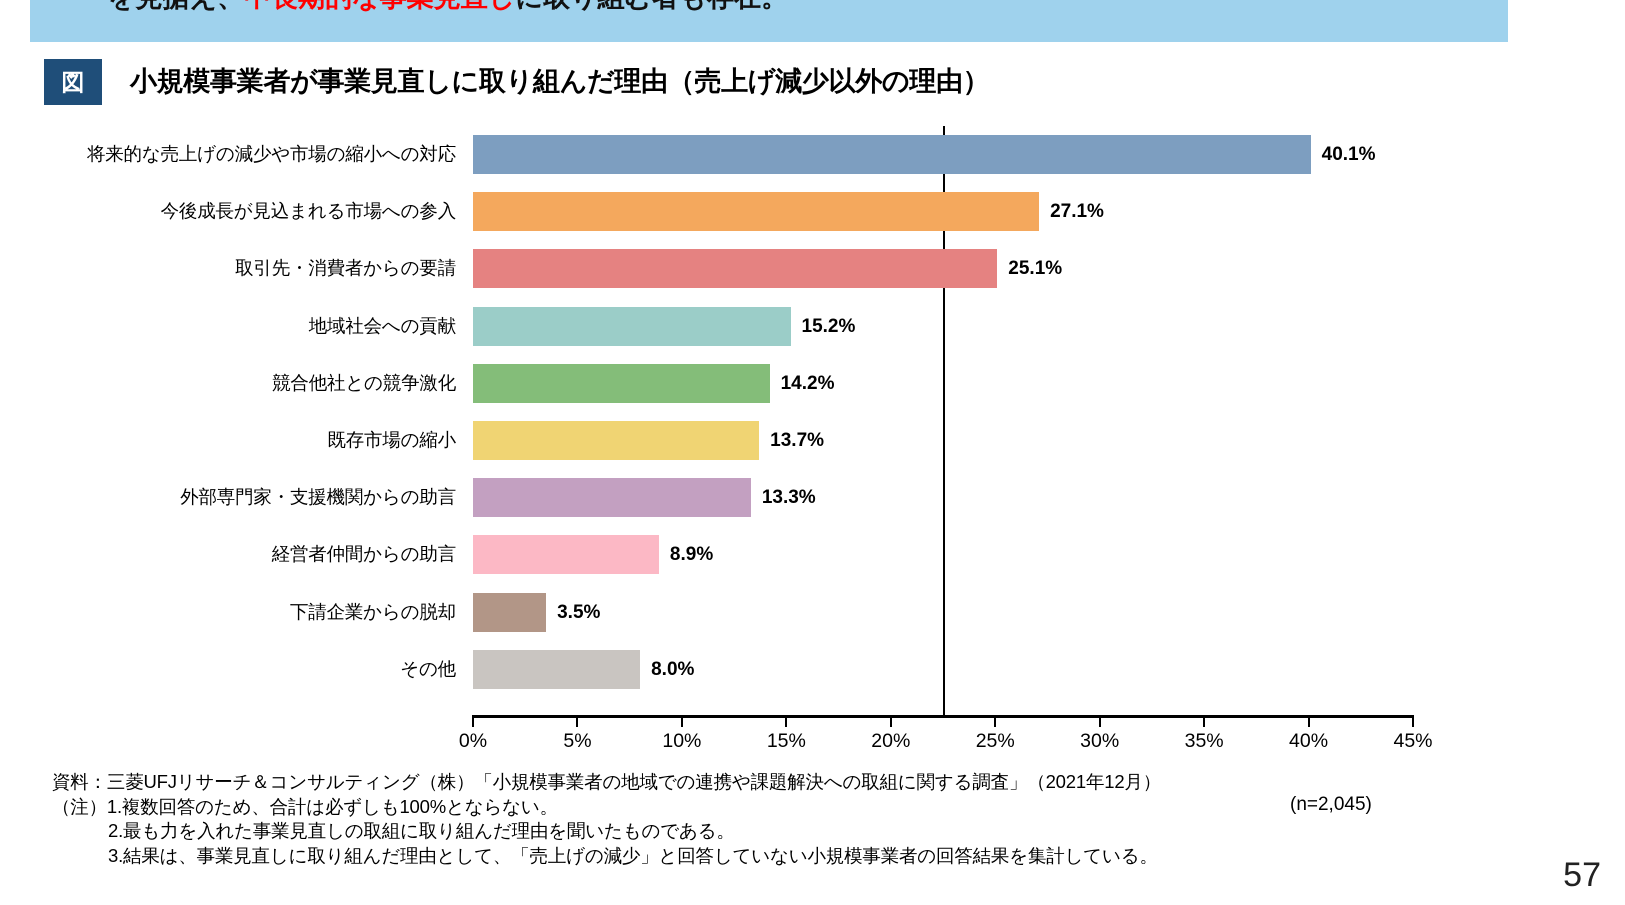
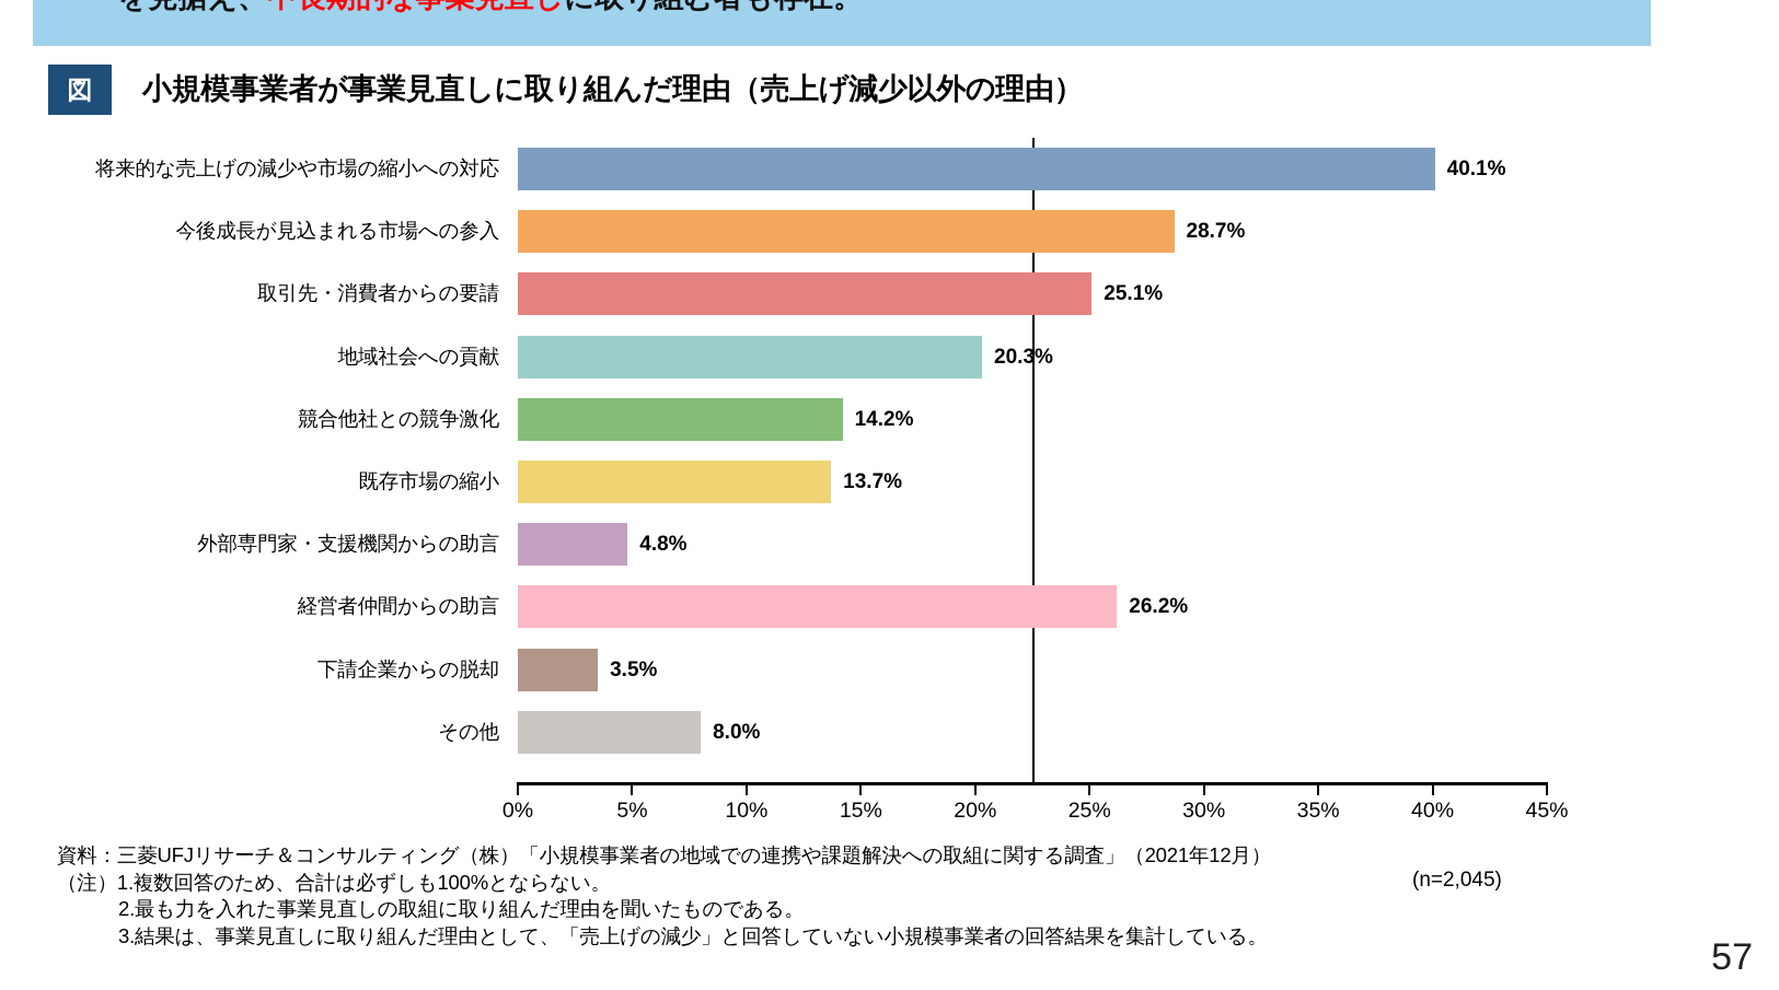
今後成長が見込まれる市場への参入: 27.1% -> 28.7%
地域社会への貢献: 15.2% -> 20.3%
外部専門家・支援機関からの助言: 13.3% -> 4.8%
経営者仲間からの助言: 8.9% -> 26.2%
